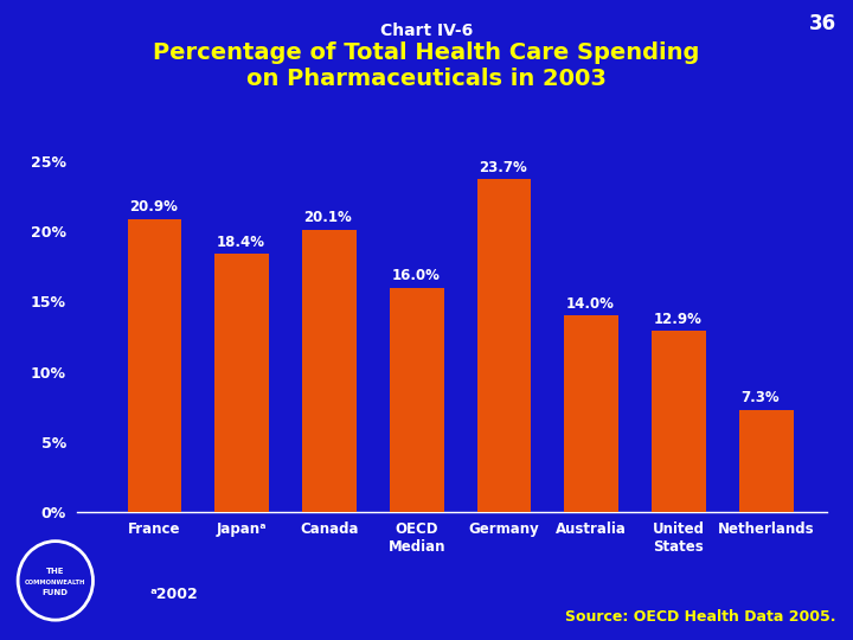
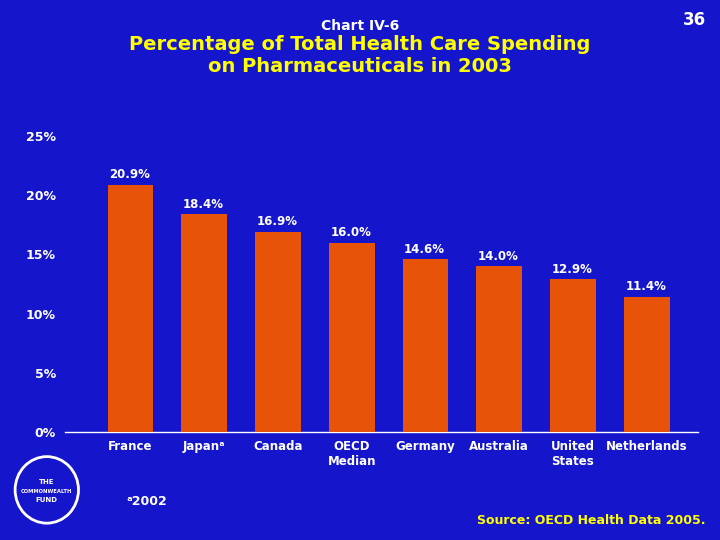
Canada: 20.1% -> 16.9%
Germany: 23.7% -> 14.6%
Netherlands: 7.3% -> 11.4%
